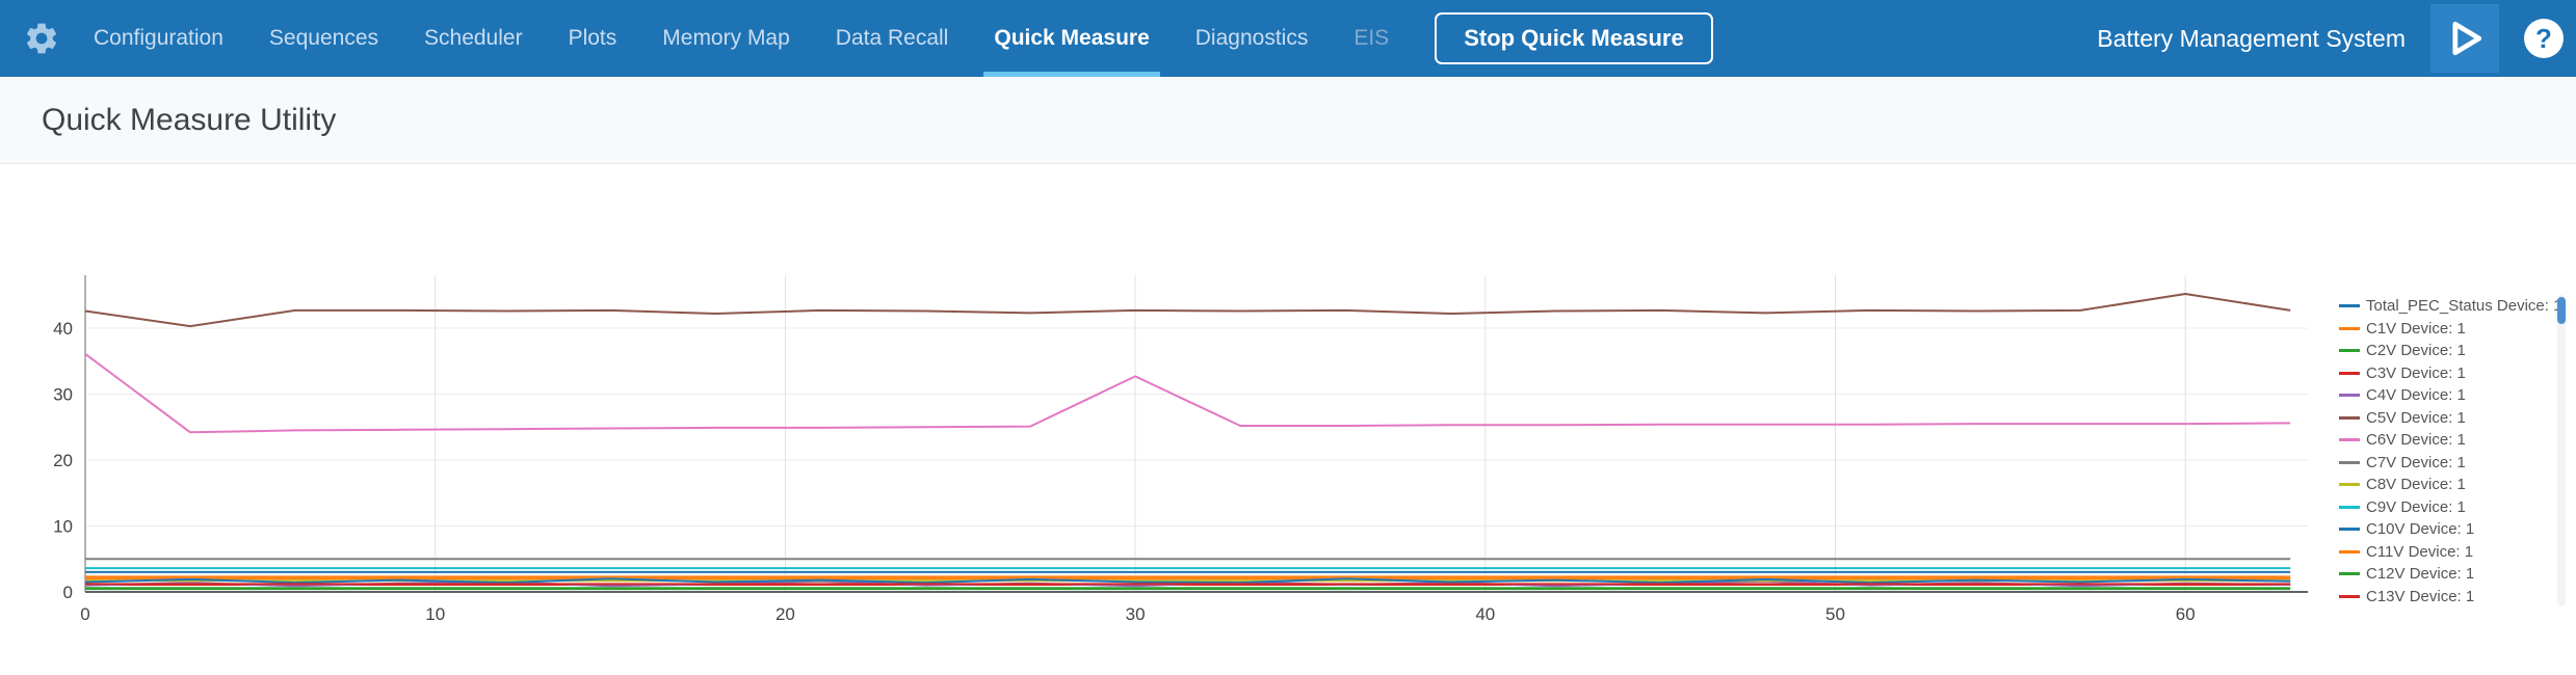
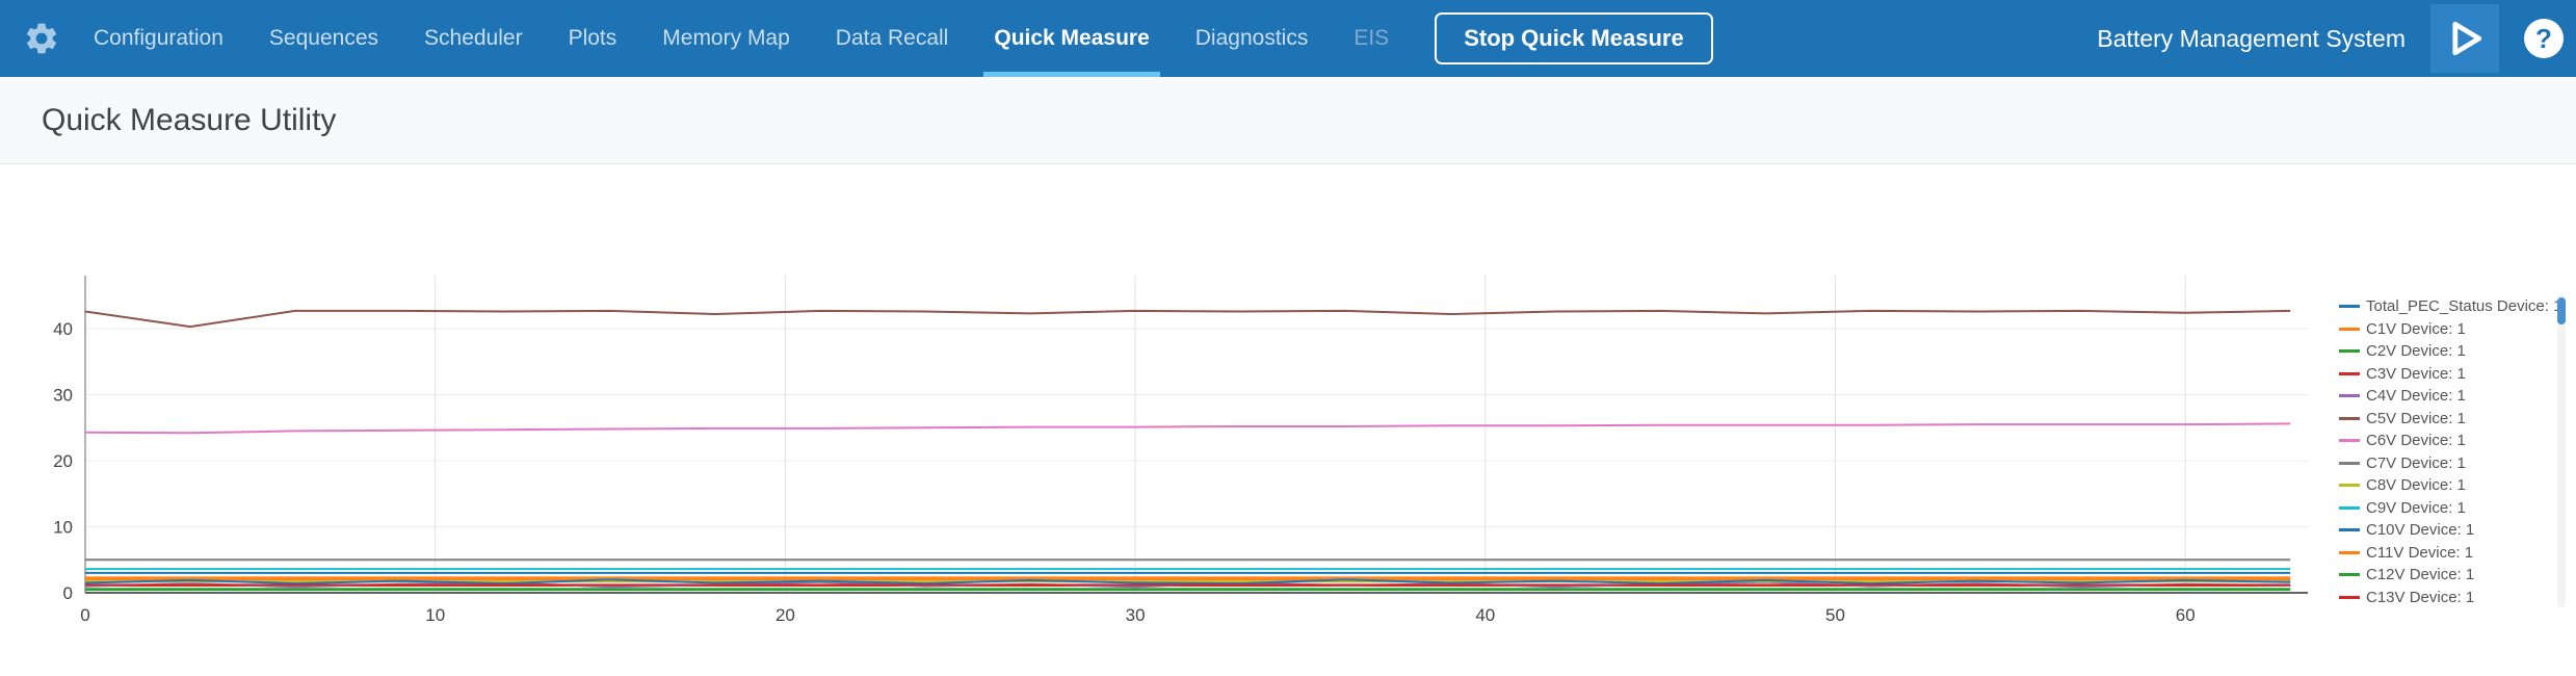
C6V Device: 1/0: 36.1 -> 24.3
C6V Device: 1/30: 32.7 -> 25.1
C5V Device: 1/60: 45.2 -> 42.4
